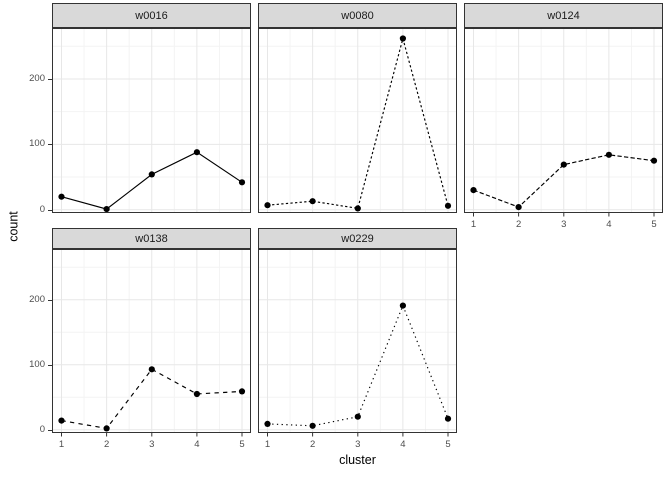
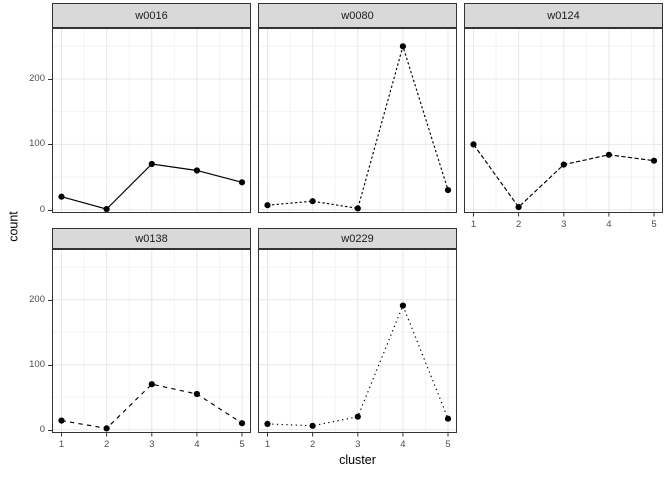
w0124/1: 30 -> 100
w0016/3: 50 -> 70
w0138/3: 90 -> 70
w0016/4: 90 -> 60
w0080/4: 260 -> 250
w0080/5: 10 -> 30
w0138/5: 60 -> 10
